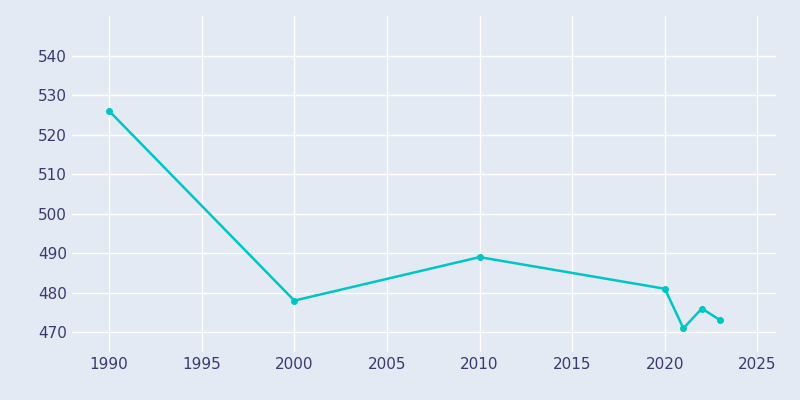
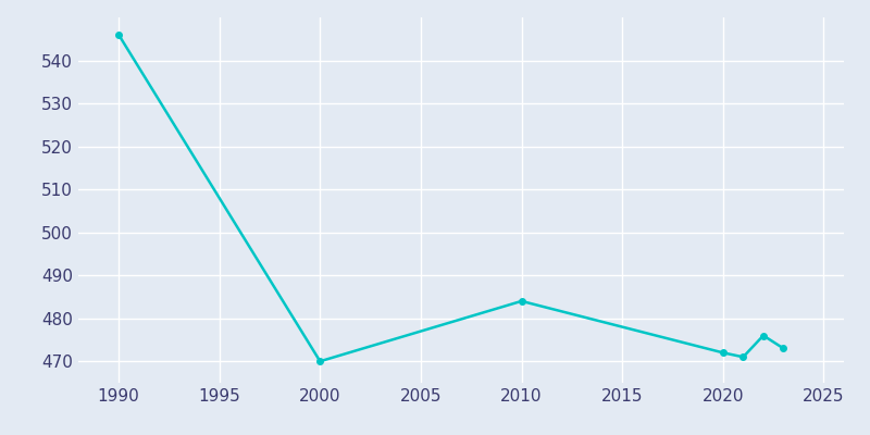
1990: 526 -> 546
2000: 478 -> 470
2010: 489 -> 484
2020: 481 -> 472
